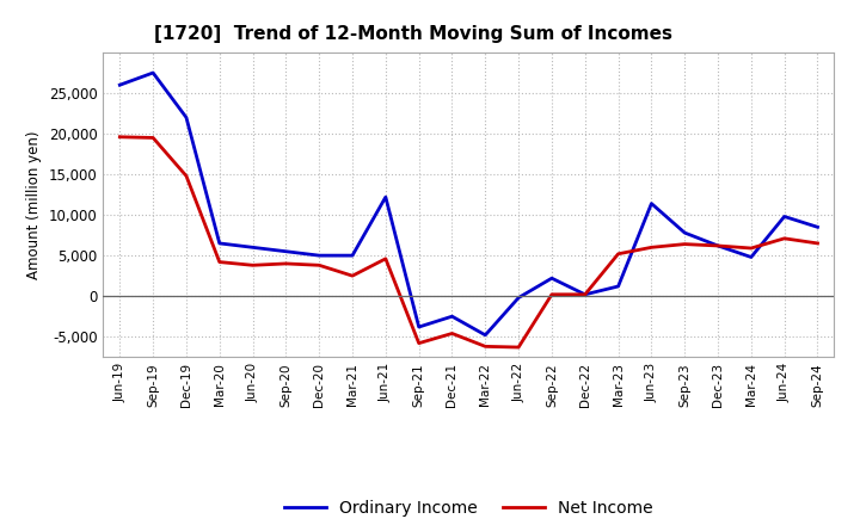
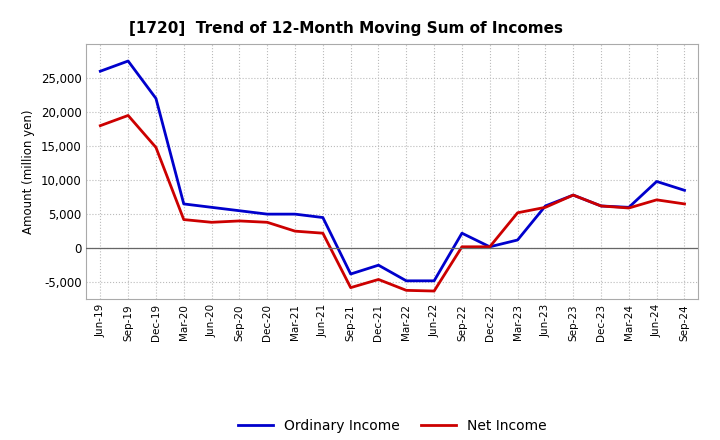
Net Income/Jun-19: 19,600 -> 18,000
Ordinary Income/Jun-21: 12,200 -> 4,500
Net Income/Jun-21: 4,600 -> 2,200
Ordinary Income/Jun-22: -200 -> -4,800
Ordinary Income/Jun-23: 11,400 -> 6,200
Net Income/Sep-23: 6,400 -> 7,800
Ordinary Income/Mar-24: 4,800 -> 6,000
